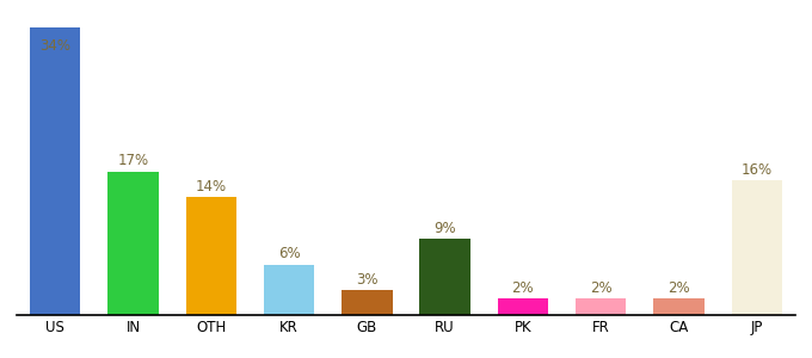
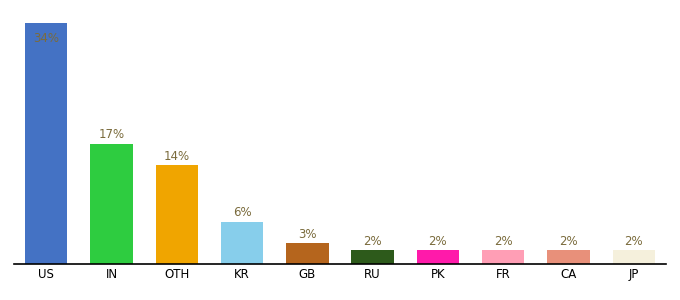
RU: 9% -> 2%
JP: 16% -> 2%
